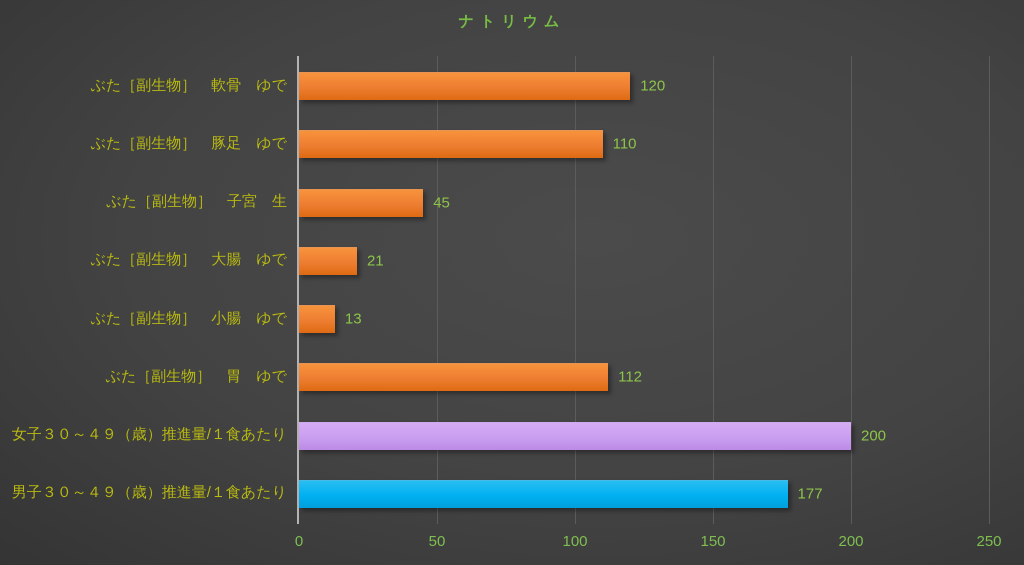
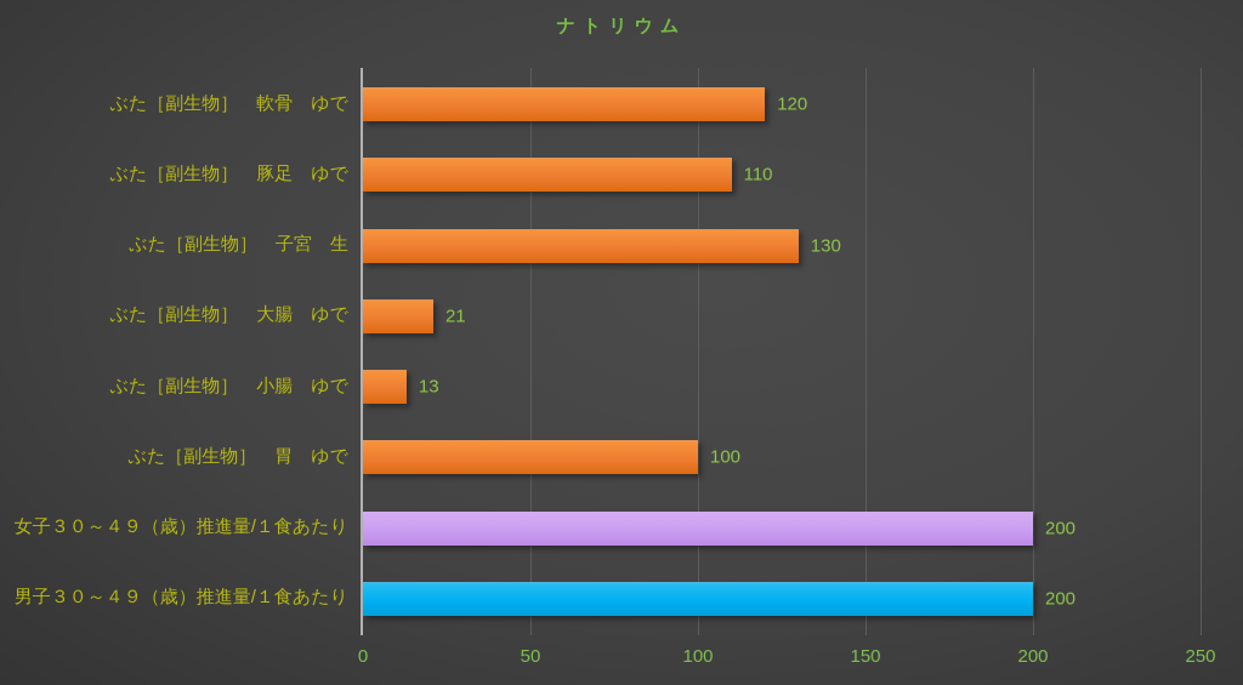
ぶた［副生物］ 子宮 生: 45 -> 130
ぶた［副生物］ 胃 ゆで: 112 -> 100
男子３０～４９（歳）推進量/１食あたり: 177 -> 200
